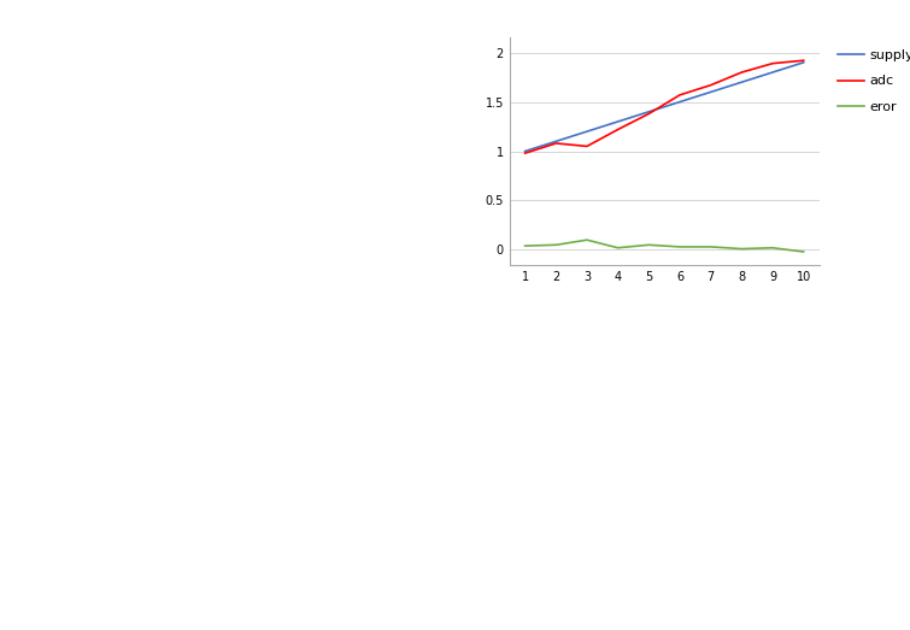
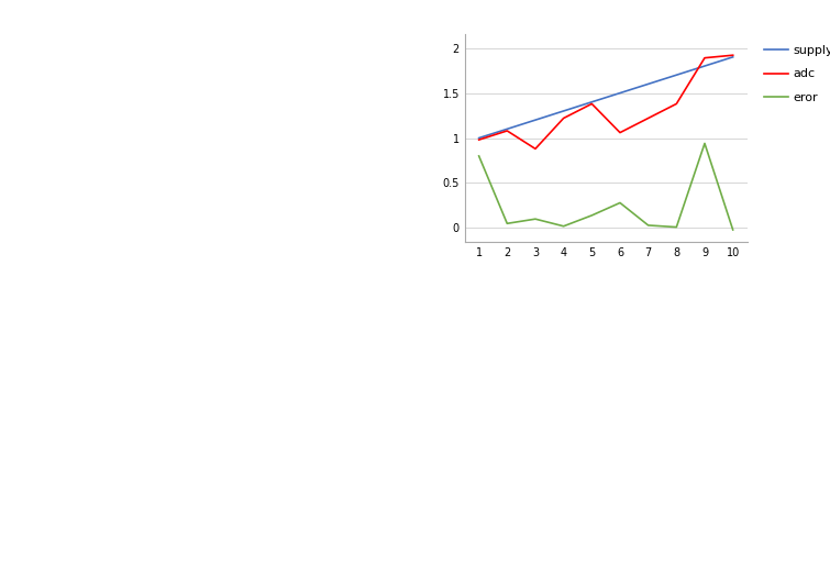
eror/1: 0.04 -> 0.80
adc/3: 1.05 -> 0.88
eror/5: 0.05 -> 0.14
adc/6: 1.57 -> 1.06
eror/6: 0.03 -> 0.28
adc/7: 1.67 -> 1.22
adc/8: 1.80 -> 1.38
eror/9: 0.02 -> 0.94
